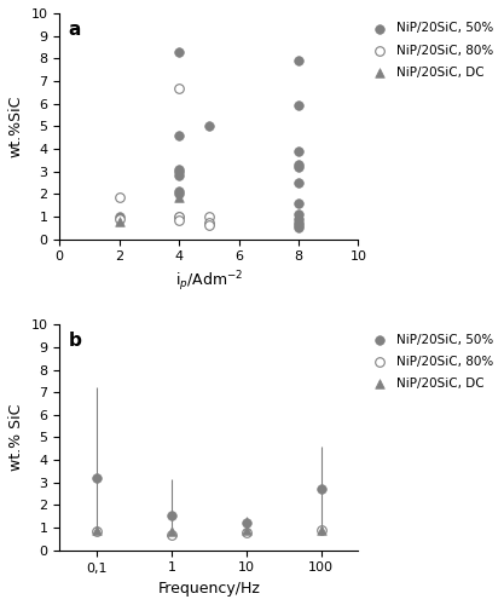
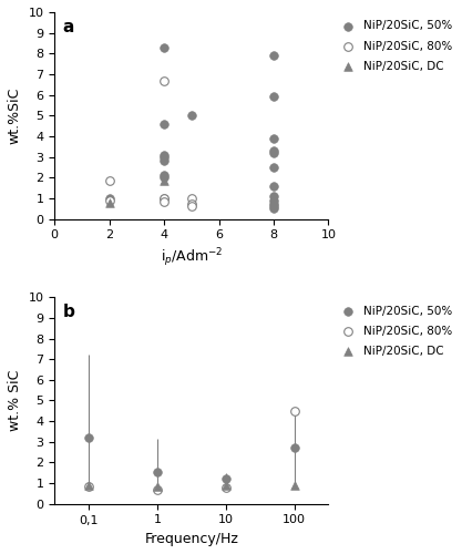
NiP/20SiC, 80%/100: 0.9 -> 4.5
